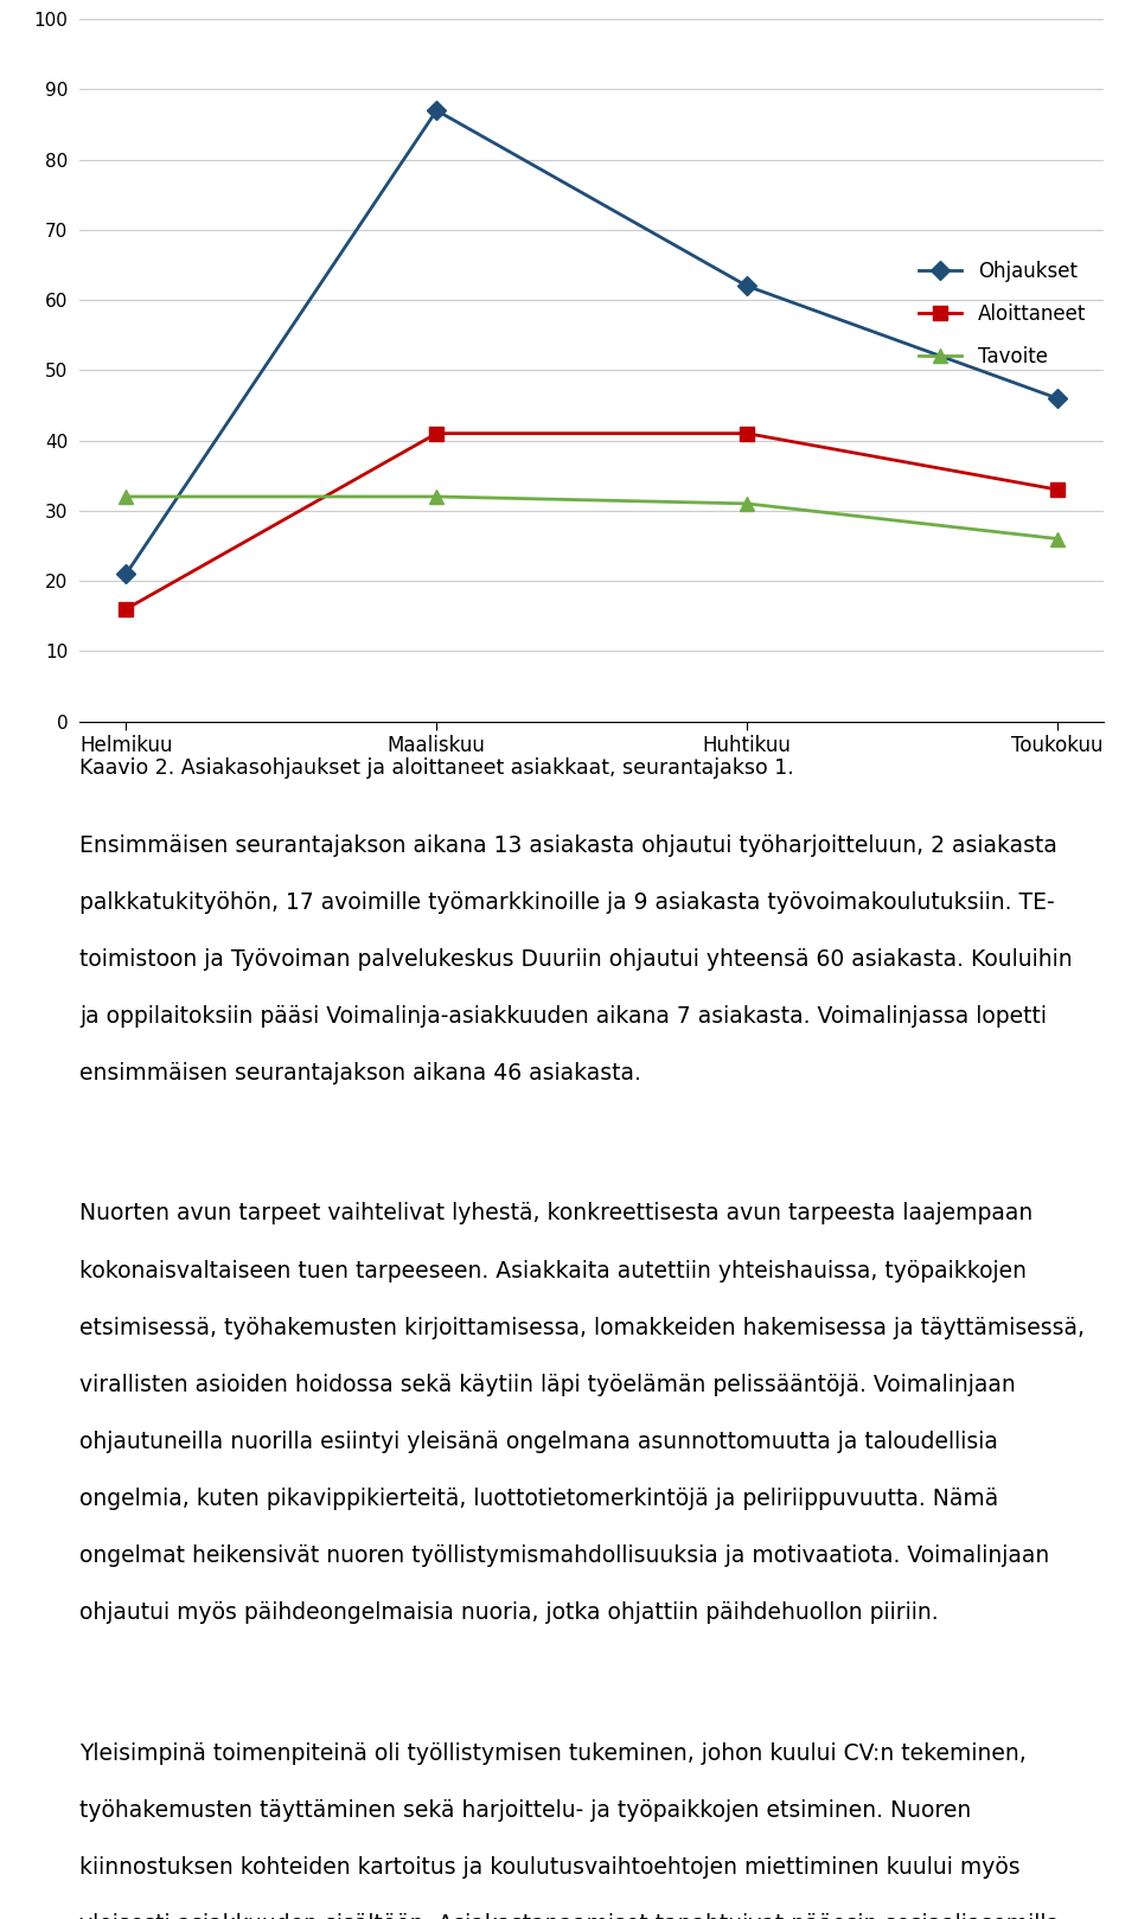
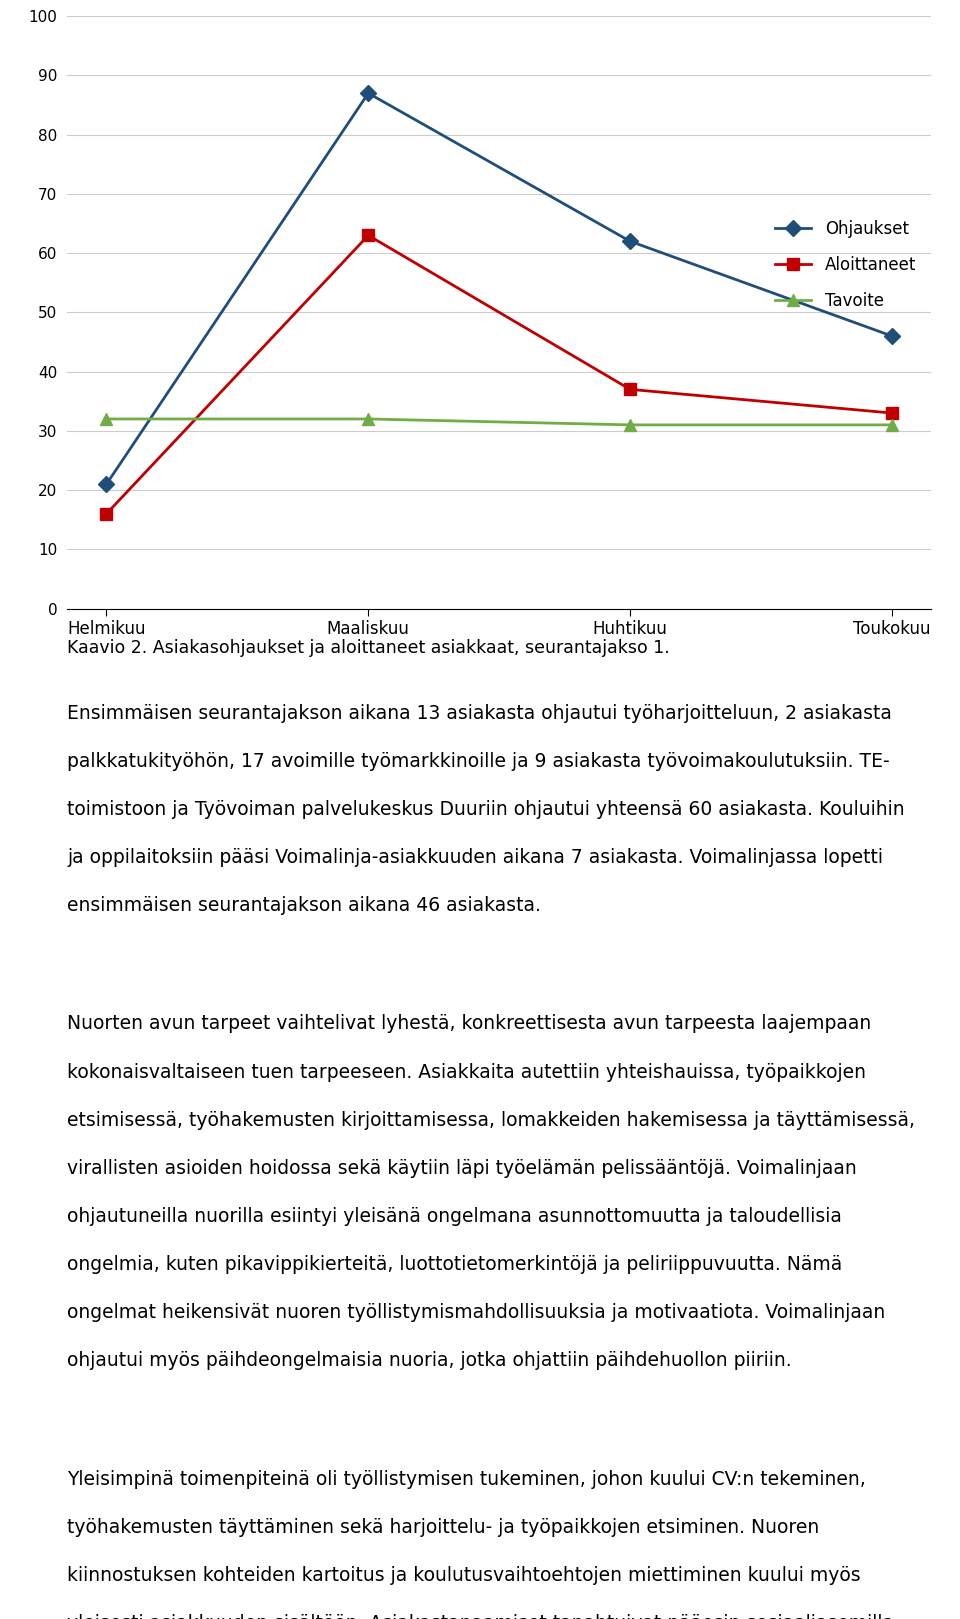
Aloittaneet/Maaliskuu: 41 -> 63
Aloittaneet/Huhtikuu: 41 -> 37
Tavoite/Toukokuu: 26 -> 31
